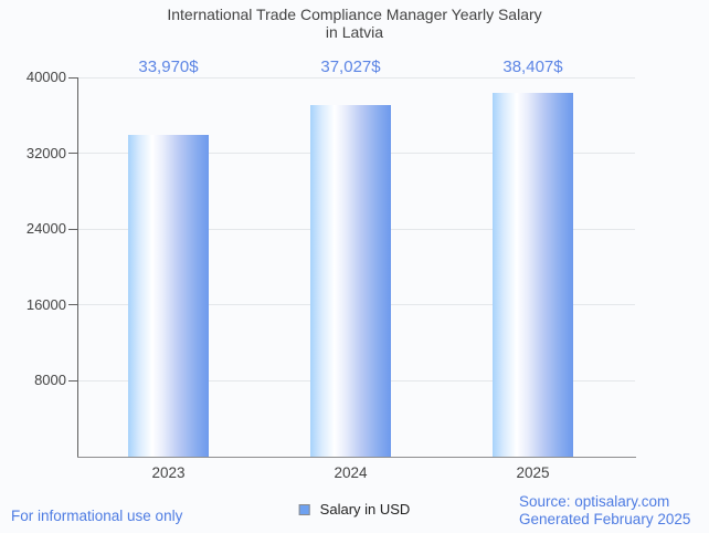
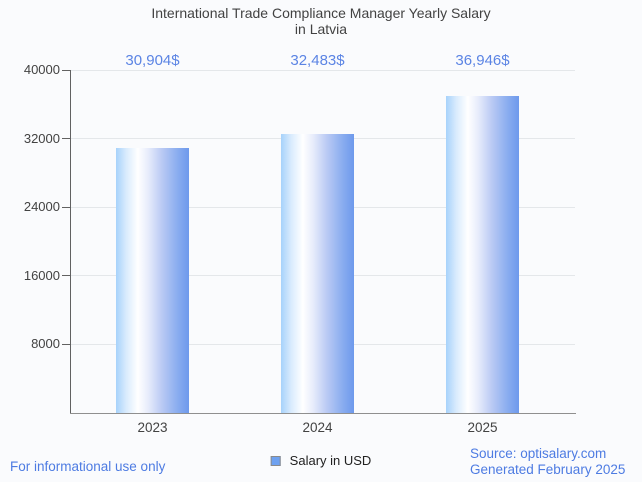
2023: 33,970 -> 30,904
2024: 37,027 -> 32,483
2025: 38,407 -> 36,946
